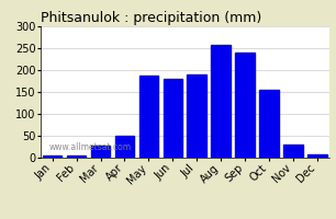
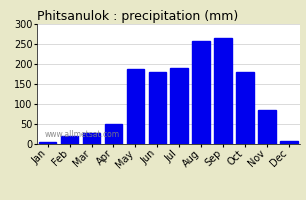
Feb: 5 -> 20
Sep: 240 -> 265
Oct: 155 -> 180
Nov: 30 -> 85
